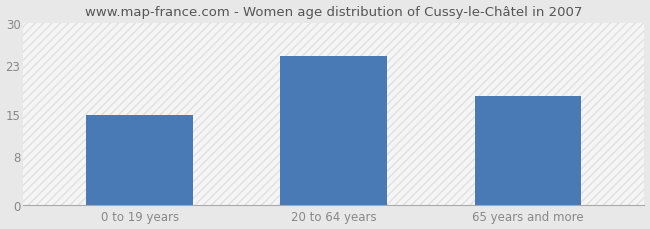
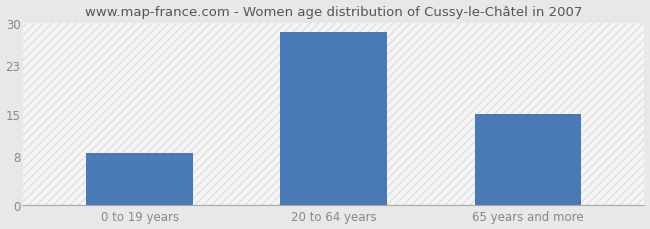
0 to 19 years: 14.8 -> 8.5
20 to 64 years: 24.6 -> 28.5
65 years and more: 18.0 -> 15.0
